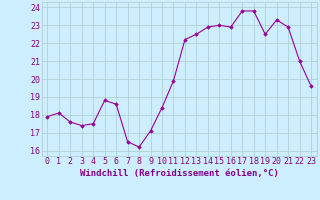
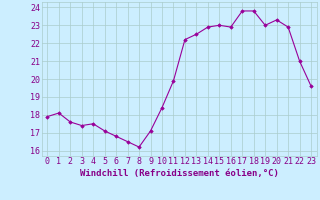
5: 18.8 -> 17.1
6: 18.6 -> 16.8
19: 22.5 -> 23.0
